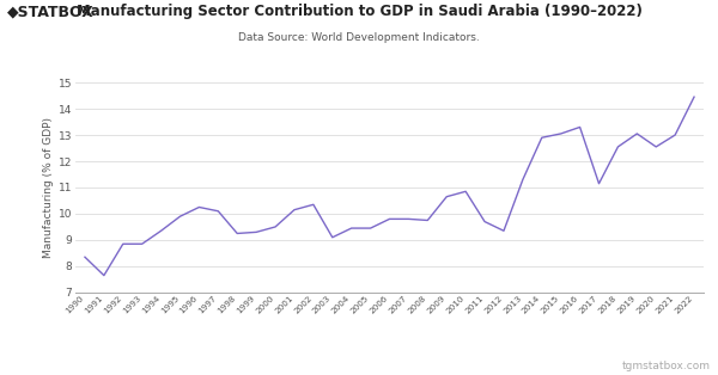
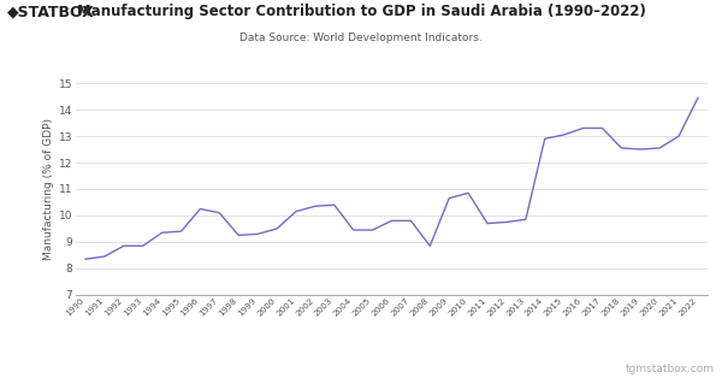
1991: 7.65 -> 8.45
1995: 9.90 -> 9.40
2003: 9.10 -> 10.40
2008: 9.75 -> 8.85
2012: 9.35 -> 9.75
2013: 11.30 -> 9.85
2017: 11.15 -> 13.30
2019: 13.05 -> 12.50
